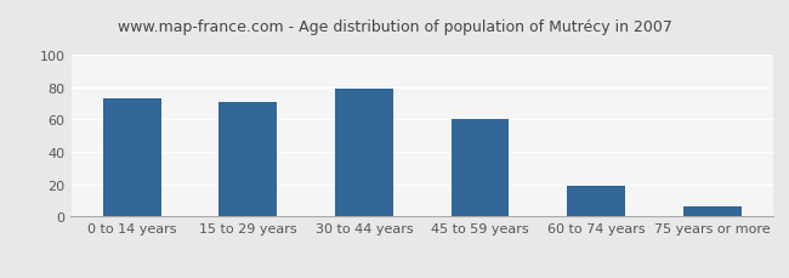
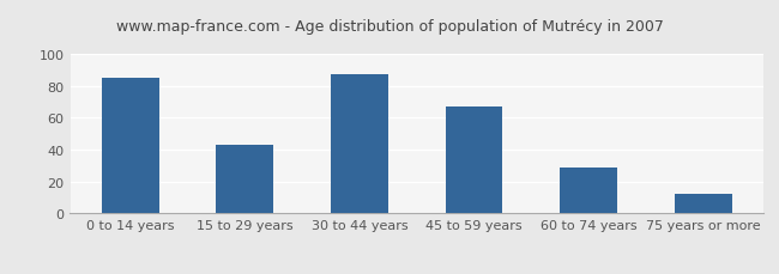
0 to 14 years: 73 -> 85
15 to 29 years: 71 -> 43
30 to 44 years: 79 -> 87
45 to 59 years: 60 -> 67
60 to 74 years: 19 -> 29
75 years or more: 6 -> 12
